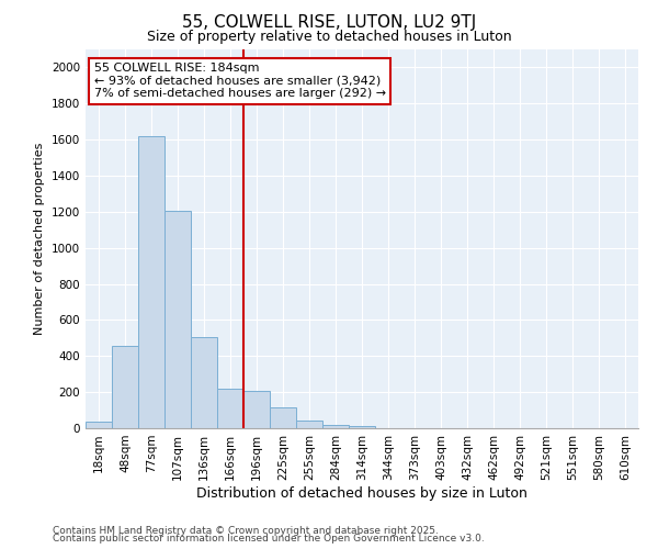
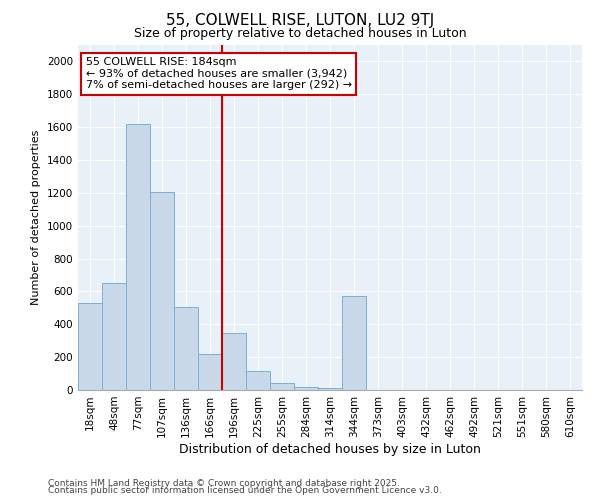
18sqm: 40 -> 530
48sqm: 460 -> 650
196sqm: 210 -> 350
344sqm: 0 -> 570
